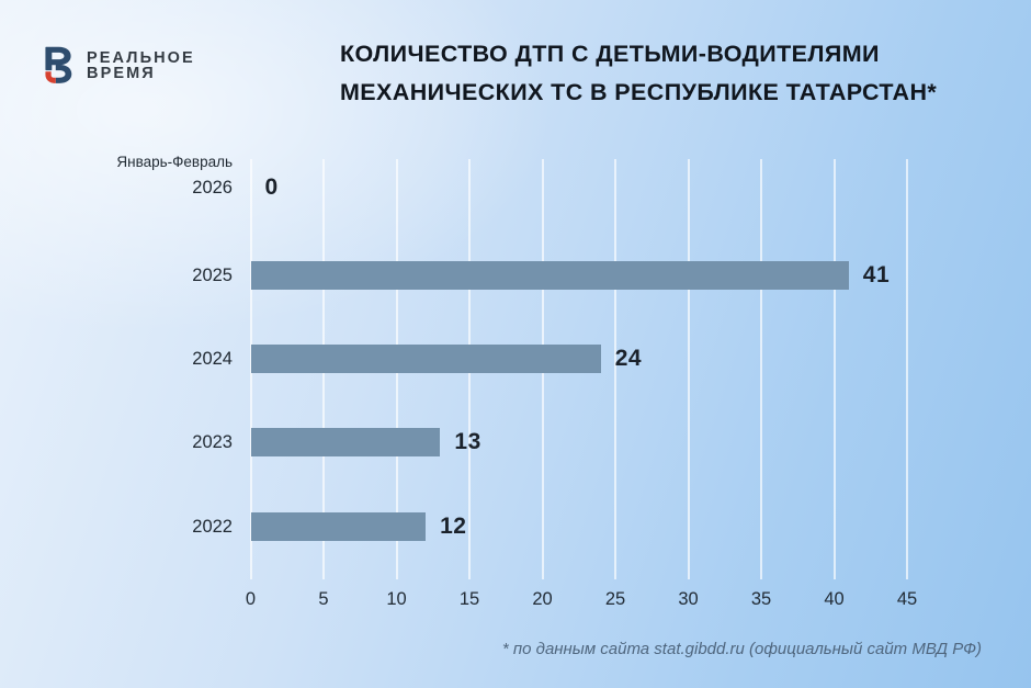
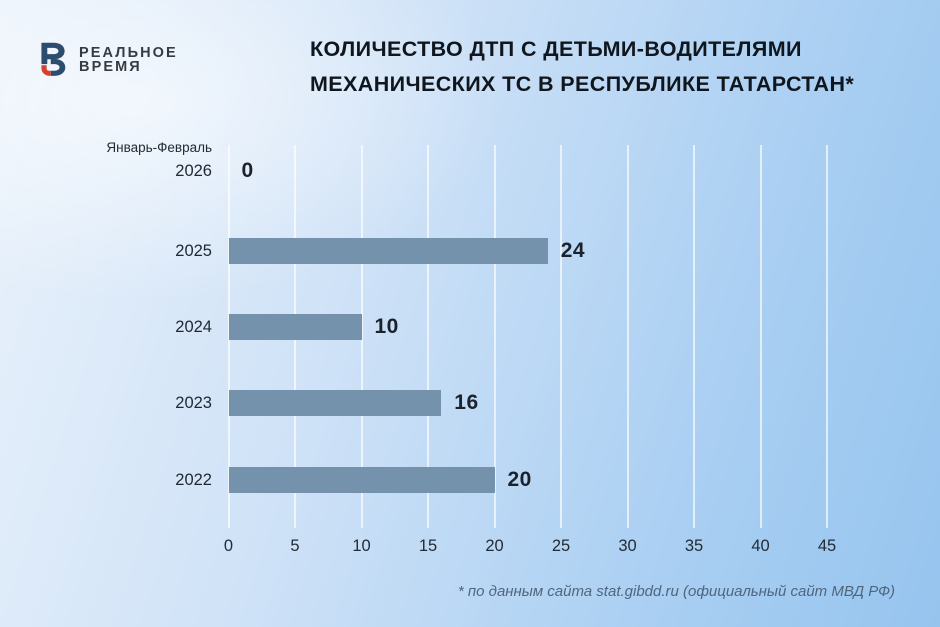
2025: 41 -> 24
2024: 24 -> 10
2023: 13 -> 16
2022: 12 -> 20
